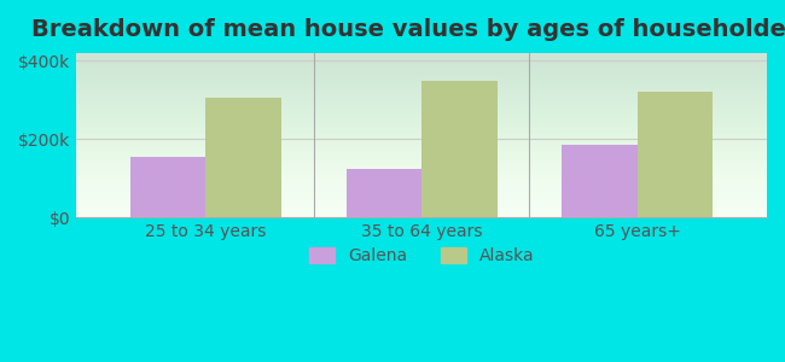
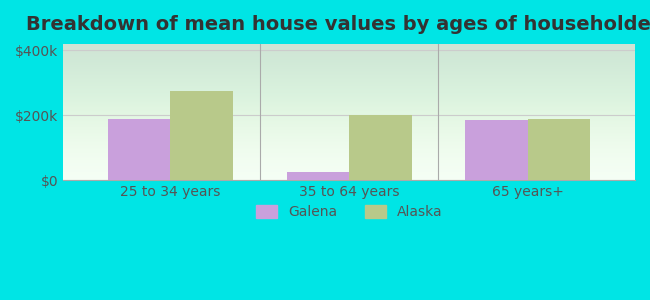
Galena/25 to 34 years: $155k -> $190k
Alaska/25 to 34 years: $305k -> $275k
Galena/35 to 64 years: $125k -> $25k
Alaska/35 to 64 years: $350k -> $200k
Alaska/65 years+: $320k -> $190k
